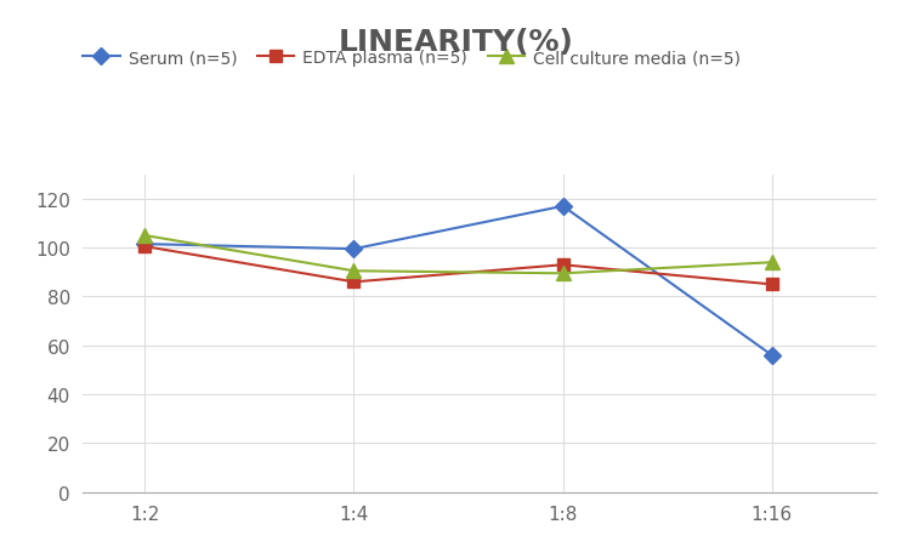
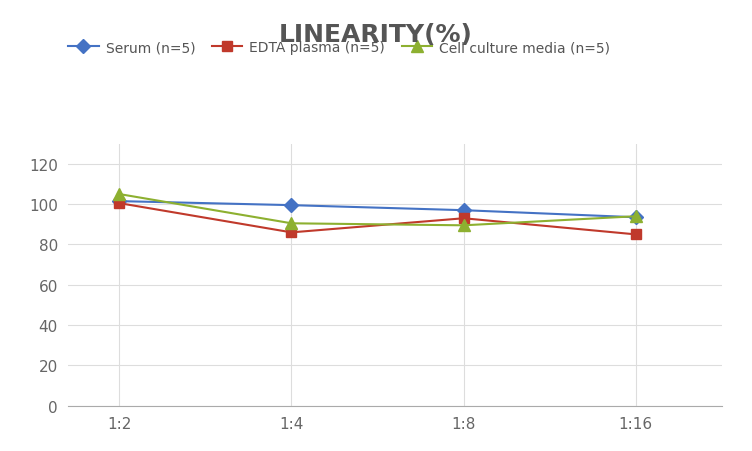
Serum (n=5)/1:8: 117.0 -> 97.0
Serum (n=5)/1:16: 56.0 -> 93.5
